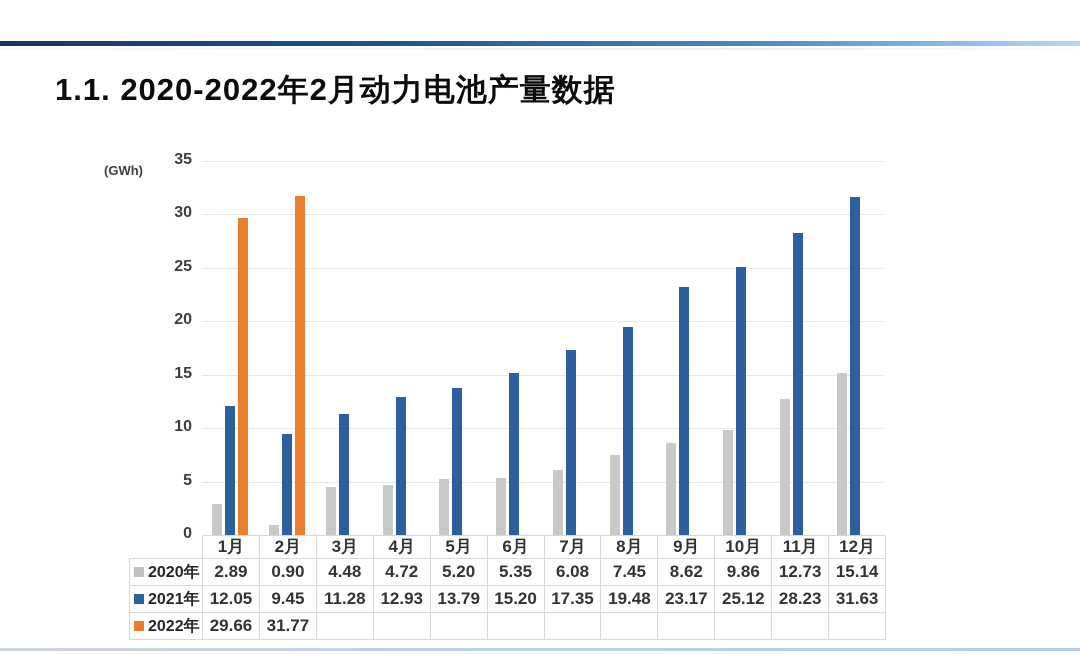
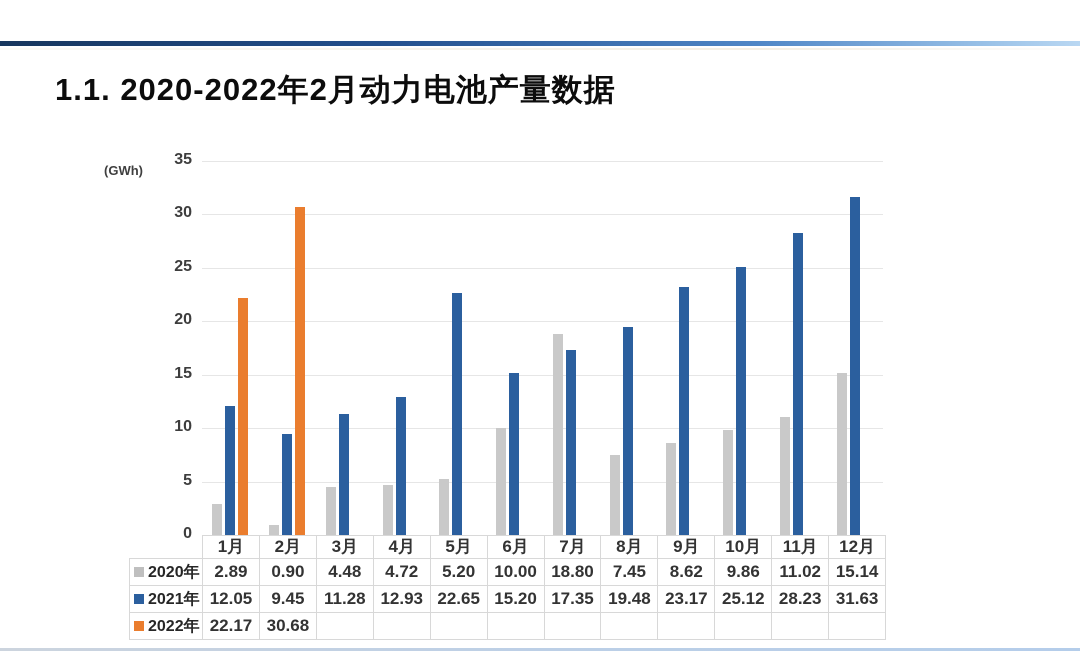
2022年/1月: 29.66 -> 22.17
2022年/2月: 31.77 -> 30.68
2021年/5月: 13.79 -> 22.65
2020年/6月: 5.35 -> 10.00
2020年/7月: 6.08 -> 18.80
2020年/11月: 12.73 -> 11.02
